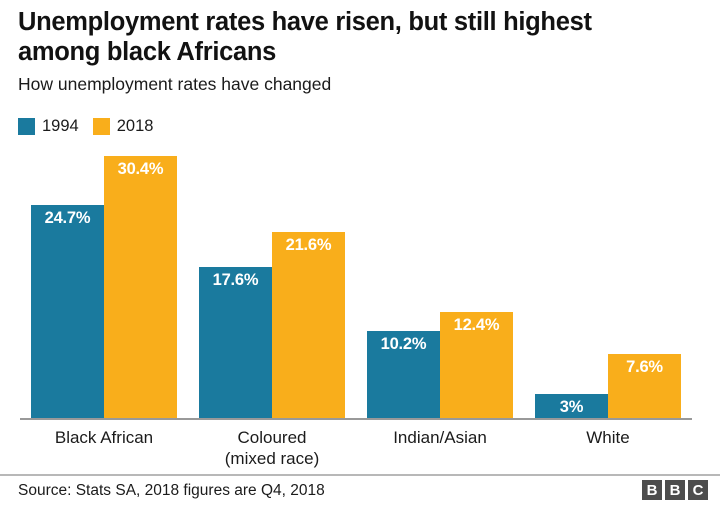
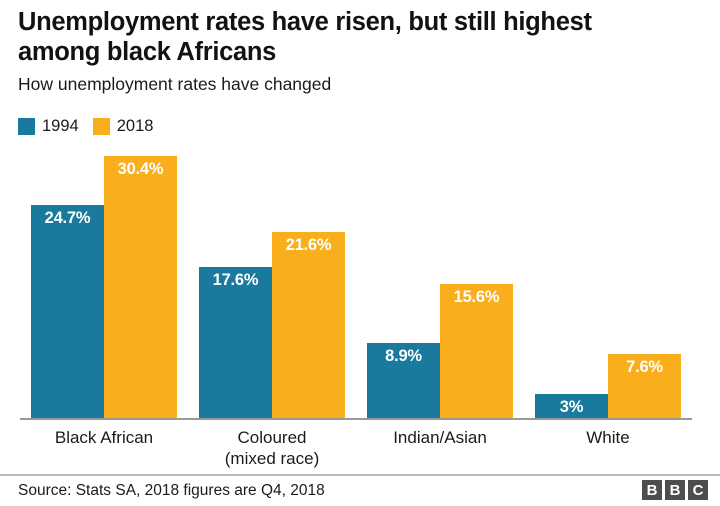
1994/Indian/Asian: 10.2% -> 8.9%
2018/Indian/Asian: 12.4% -> 15.6%
